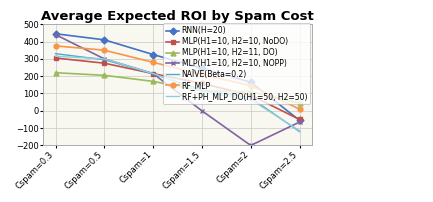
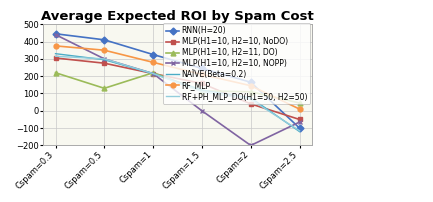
MLP(H1=10, H2=11, DO)/Cspam=0.5: 200 -> 130
MLP(H1=10, H2=11, DO)/Cspam=1: 170 -> 220
MLP(H1=10, H2=10, NoDO)/Cspam=2: 90 -> 40
RNN(H=20)/Cspam=2.5: -60 -> -100
